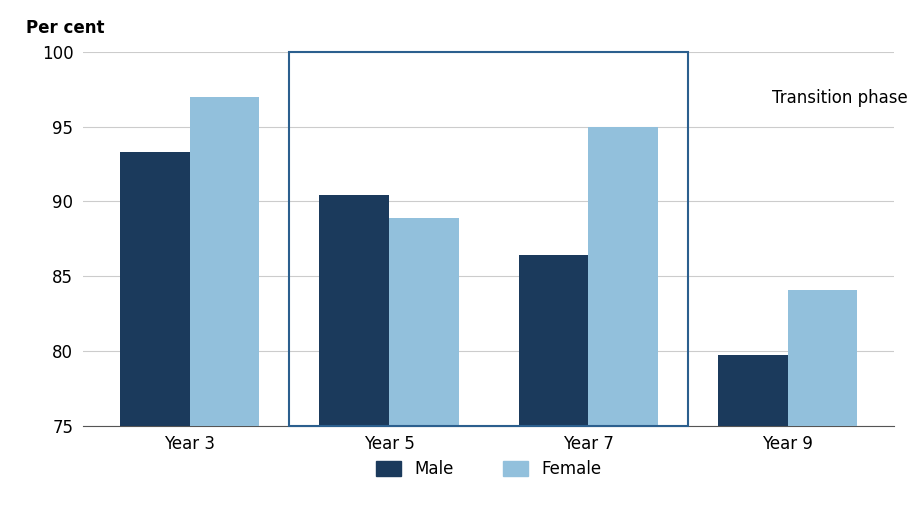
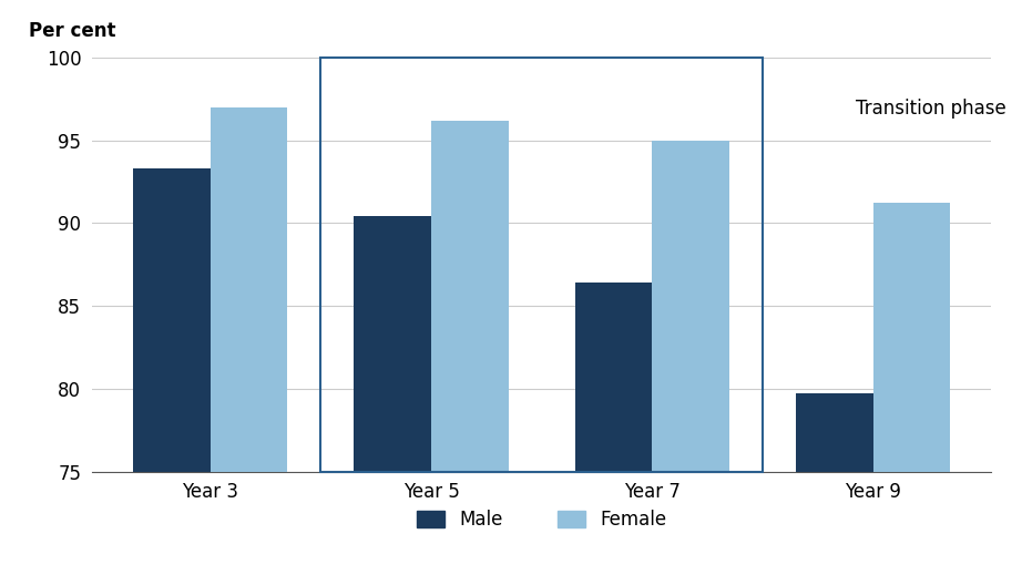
Female/Year 5: 88.9 -> 96.2
Female/Year 9: 84.1 -> 91.2
